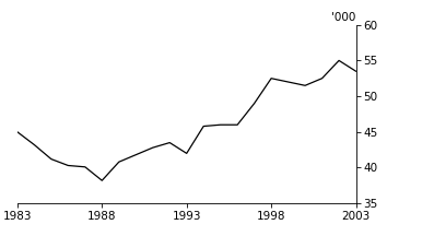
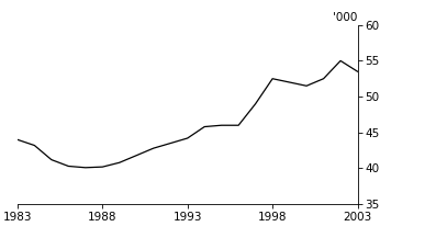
1983: 45.0 -> 44.0
1988: 38.2 -> 40.2
1993: 42.0 -> 44.2
